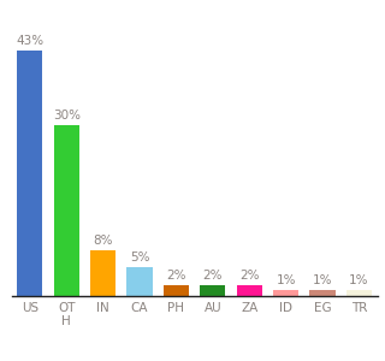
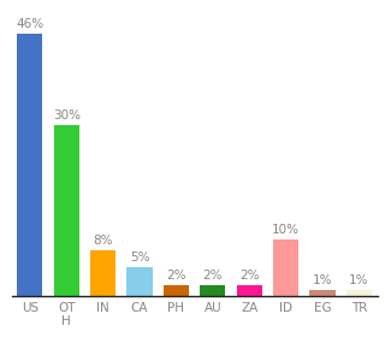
US: 43% -> 46%
ID: 1% -> 10%
